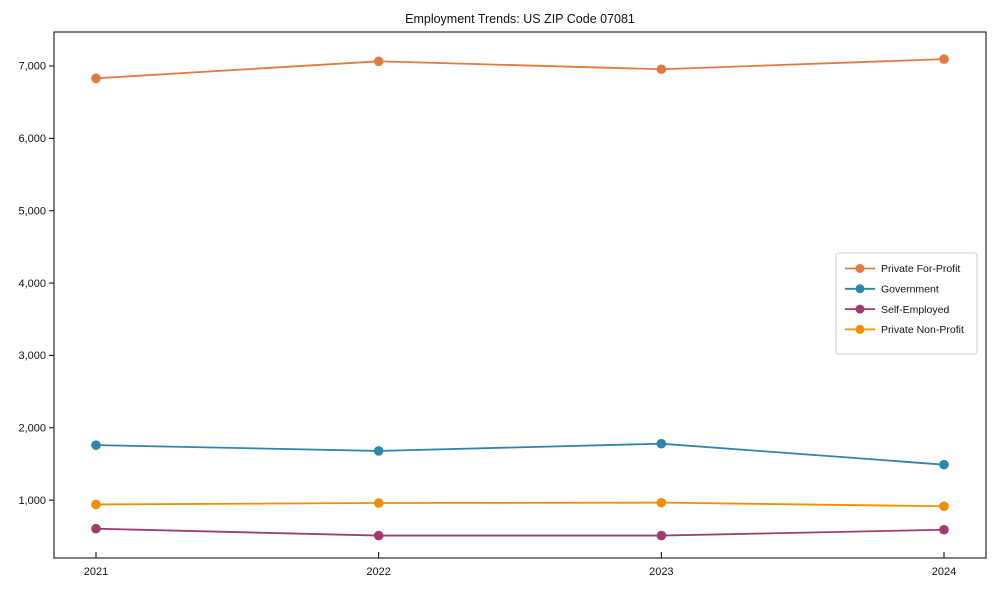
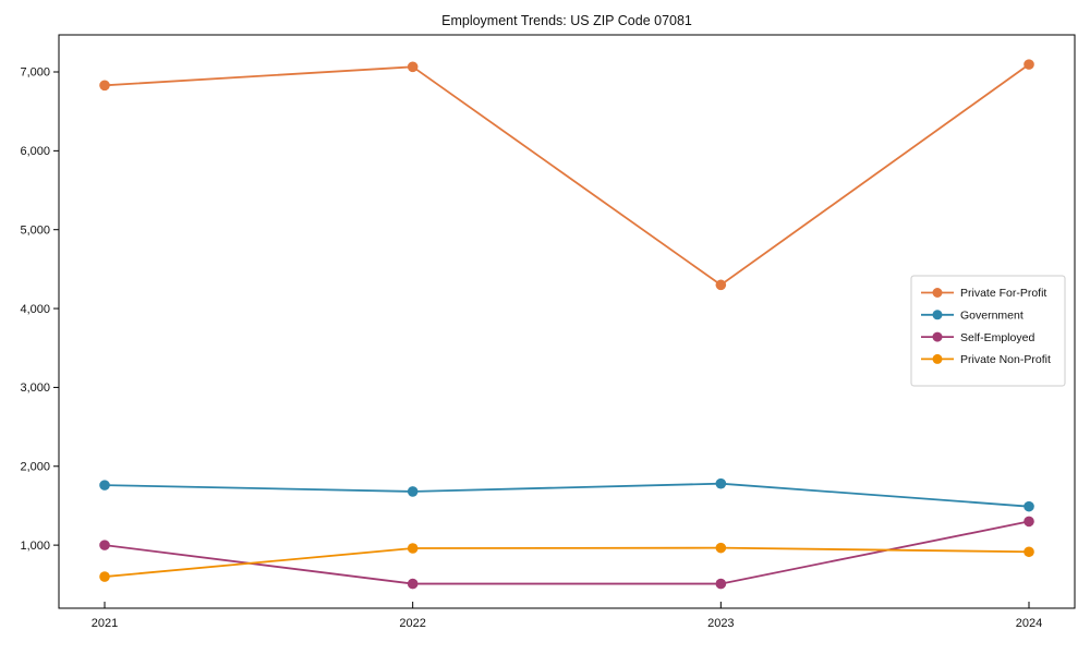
Self-Employed/2021: 600 -> 1000
Private Non-Profit/2021: 900 -> 600
Private For-Profit/2023: 7000 -> 4300
Self-Employed/2024: 600 -> 1300
